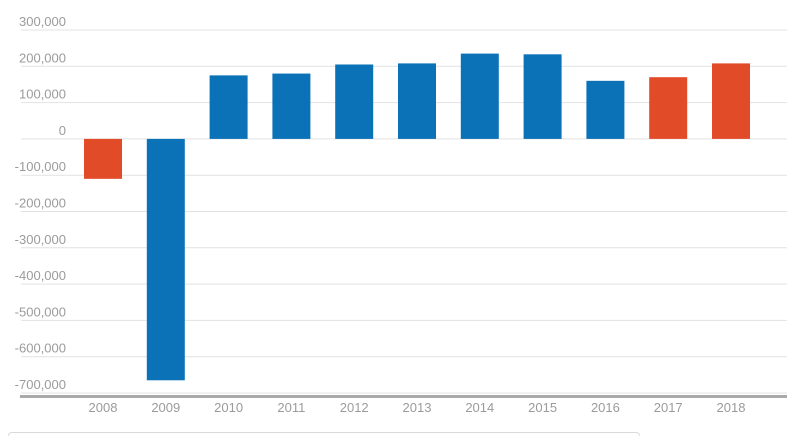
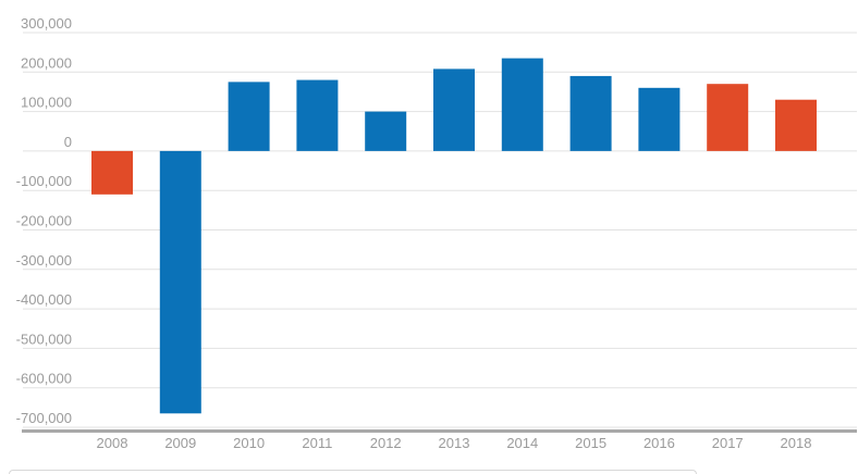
2012: 200000 -> 100000
2015: 230000 -> 190000
2018: 210000 -> 130000
